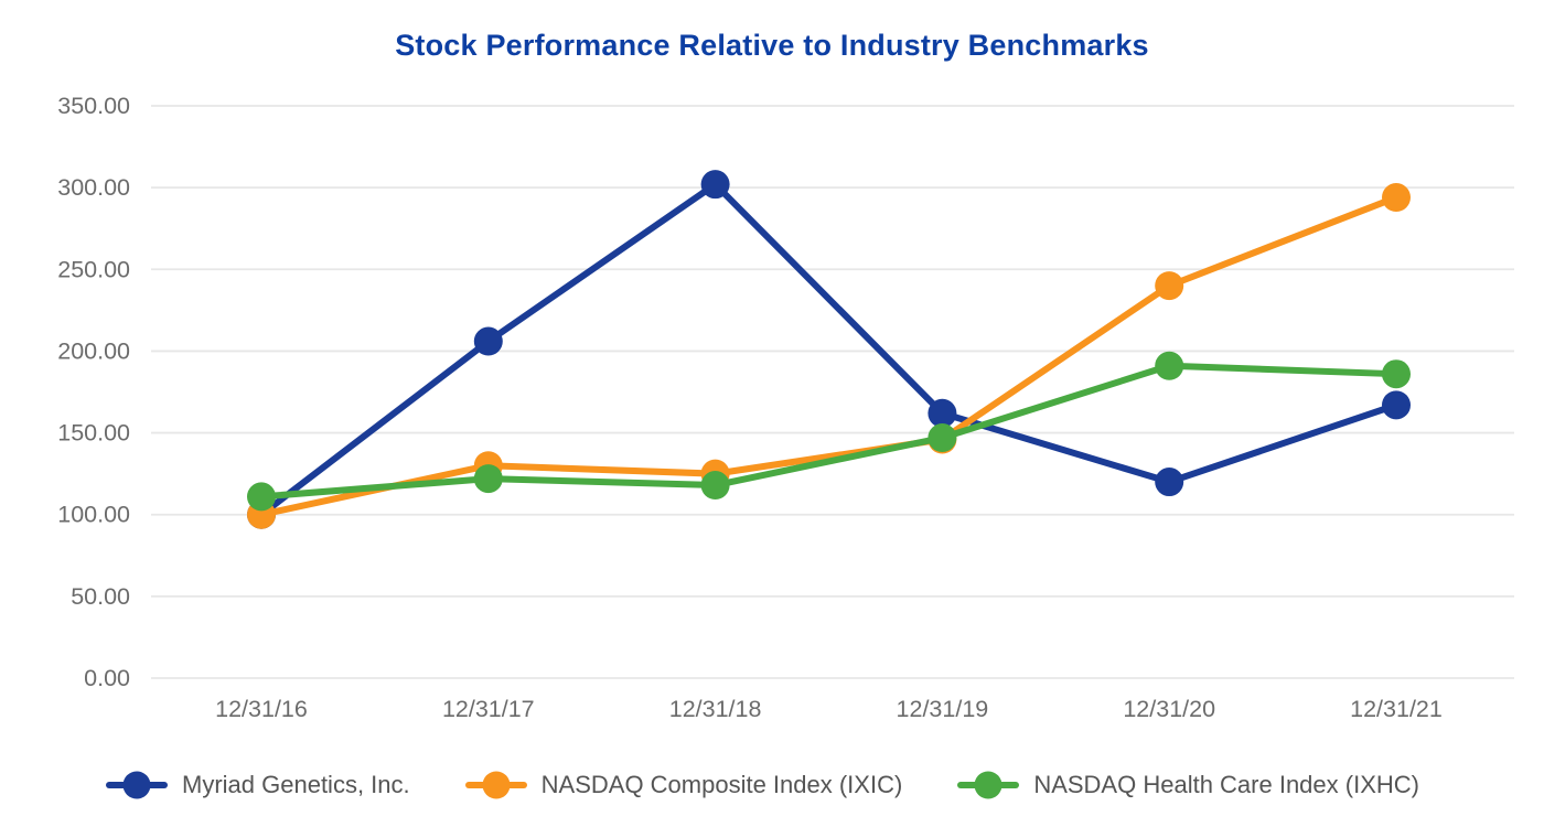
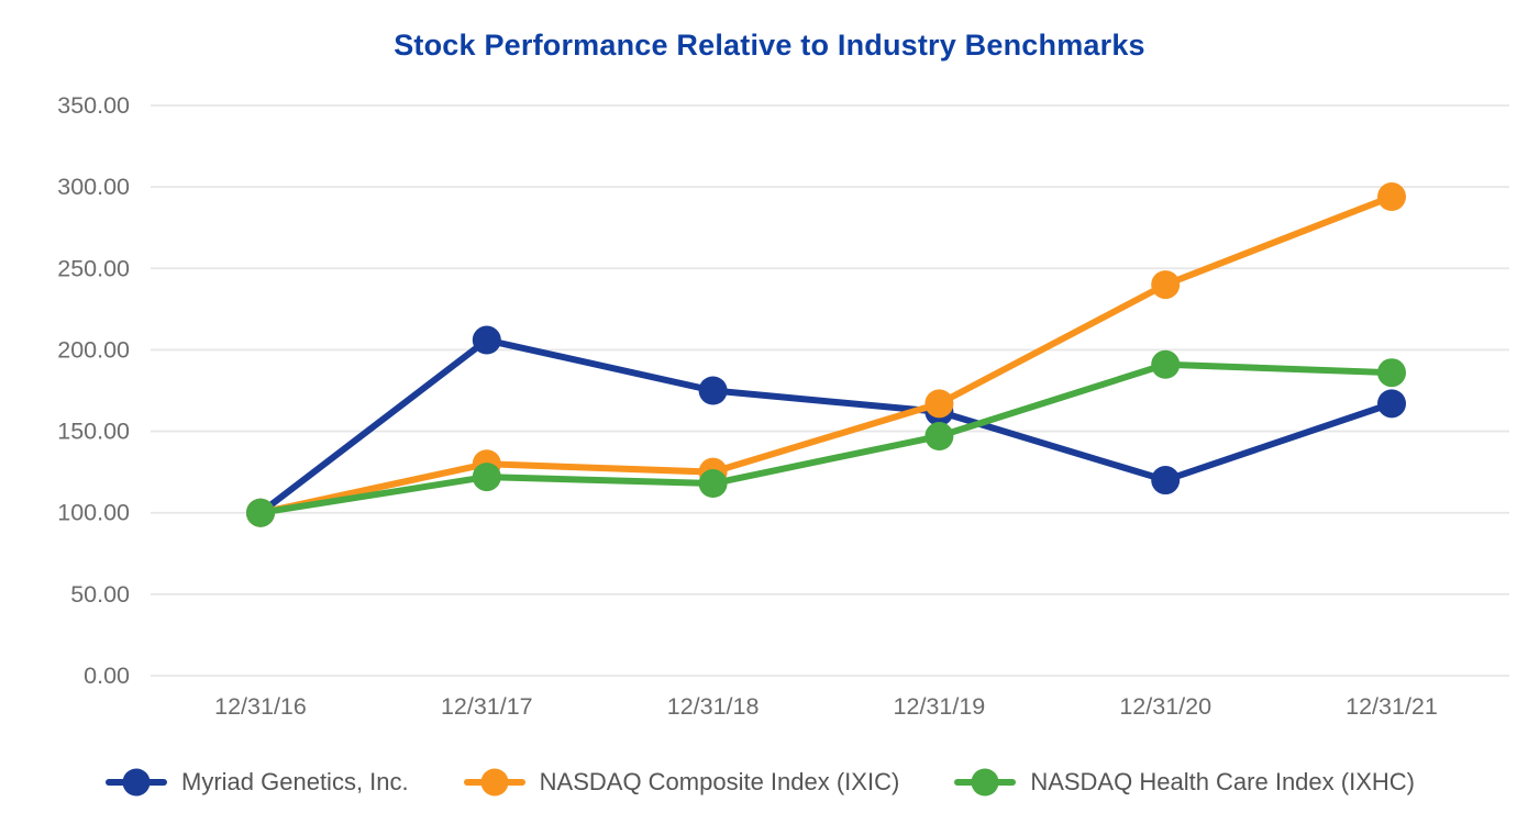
NASDAQ Health Care Index (IXHC)/12/31/16: 111 -> 100
Myriad Genetics, Inc./12/31/18: 302 -> 175
NASDAQ Composite Index (IXIC)/12/31/19: 146 -> 167
